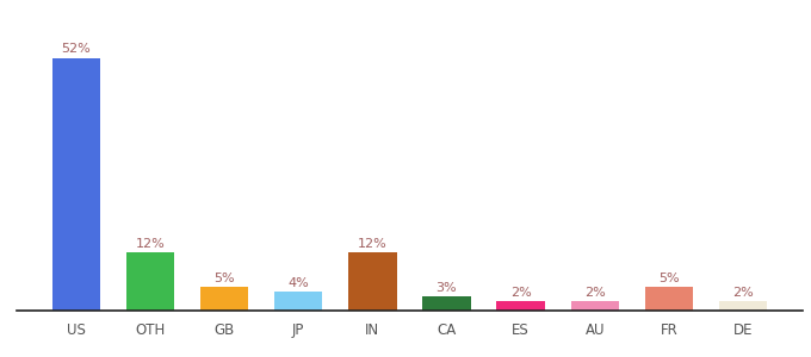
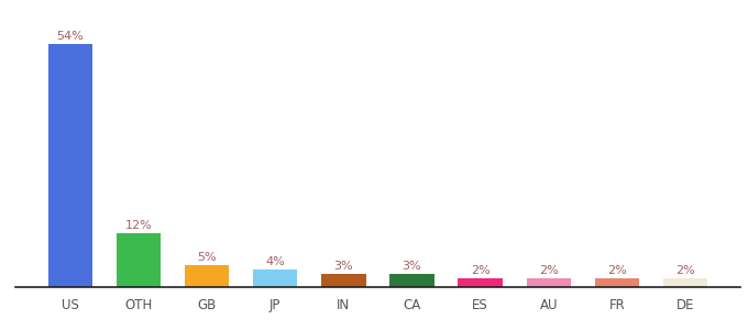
US: 52% -> 54%
IN: 12% -> 3%
FR: 5% -> 2%
